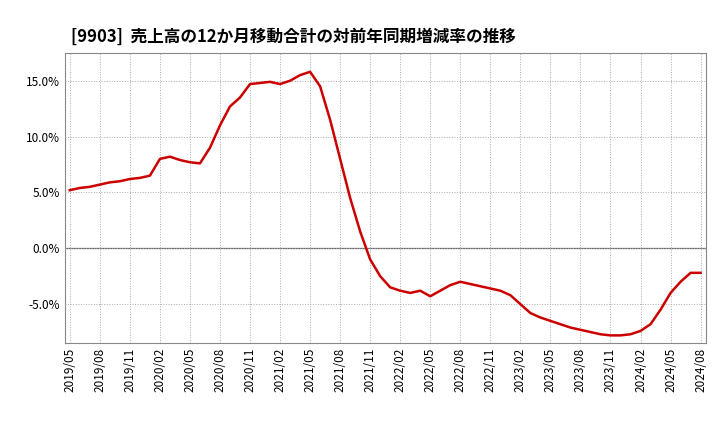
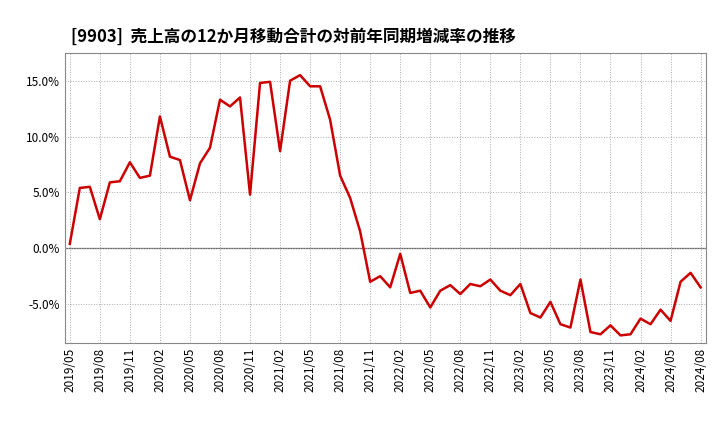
2019/05: 5.2% -> 0.4%
2019/08: 5.7% -> 2.6%
2019/11: 6.2% -> 7.7%
2020/02: 8.0% -> 11.8%
2020/05: 7.7% -> 4.3%
2020/08: 11.0% -> 13.3%
2020/11: 14.7% -> 4.8%
2021/02: 14.7% -> 8.7%
2021/05: 15.8% -> 14.5%
2021/08: 8.0% -> 6.5%
2021/11: -1.0% -> -3.0%
2022/02: -3.8% -> -0.5%
2022/05: -4.3% -> -5.3%
2022/08: -3.0% -> -4.1%
2022/11: -3.6% -> -2.8%
2023/02: -5.0% -> -3.2%
2023/05: -6.5% -> -4.8%
2023/08: -7.3% -> -2.8%
2023/11: -7.8% -> -6.9%
2024/02: -7.4% -> -6.3%
2024/05: -4.0% -> -6.5%
2024/08: -2.2% -> -3.5%
